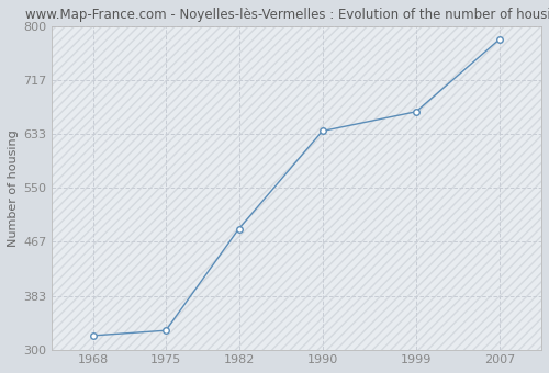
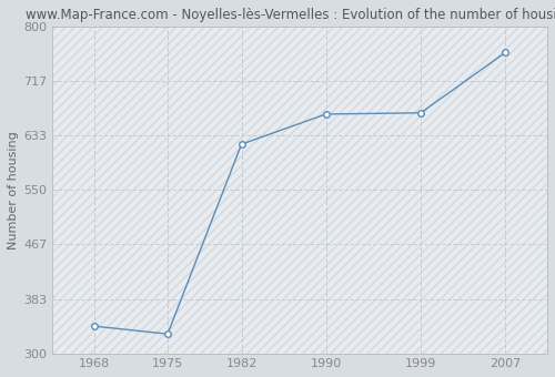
1968: 322 -> 342
1982: 487 -> 620
1990: 638 -> 666
2007: 780 -> 760
